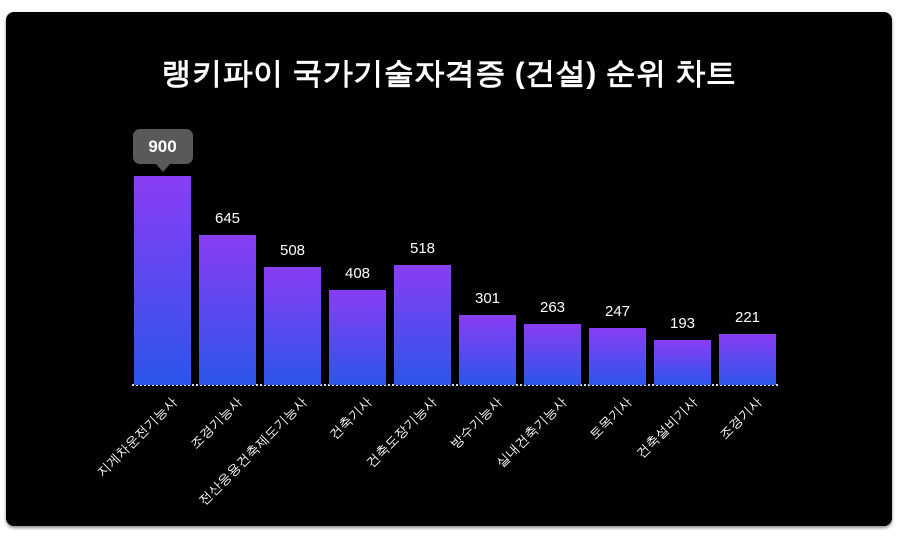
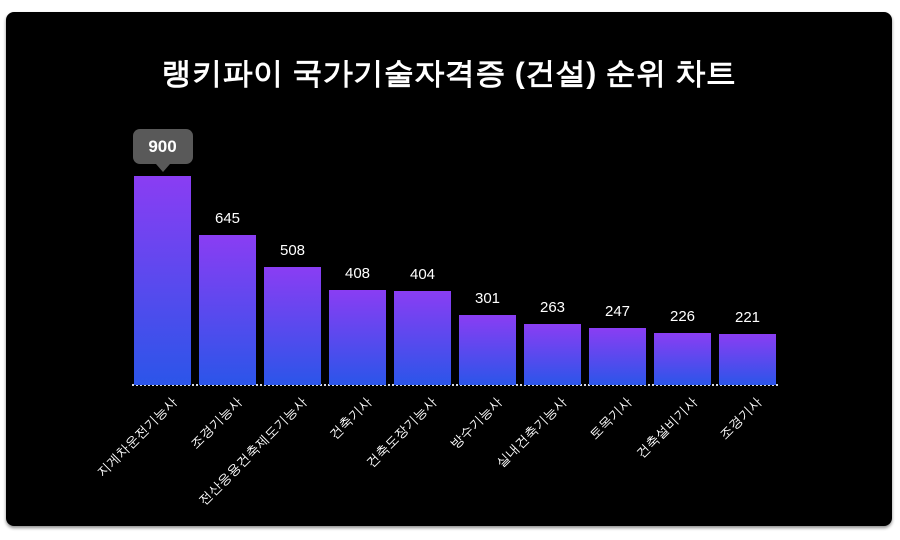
건축도장기능사: 518 -> 404
건축설비기사: 193 -> 226
